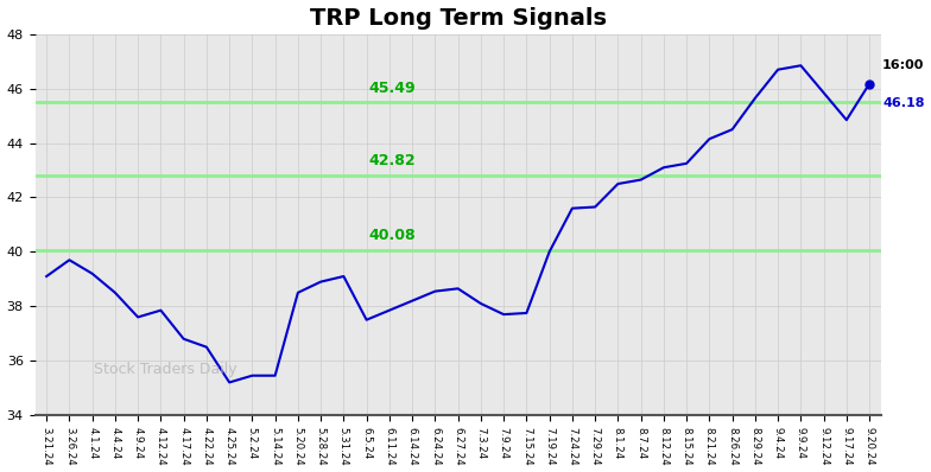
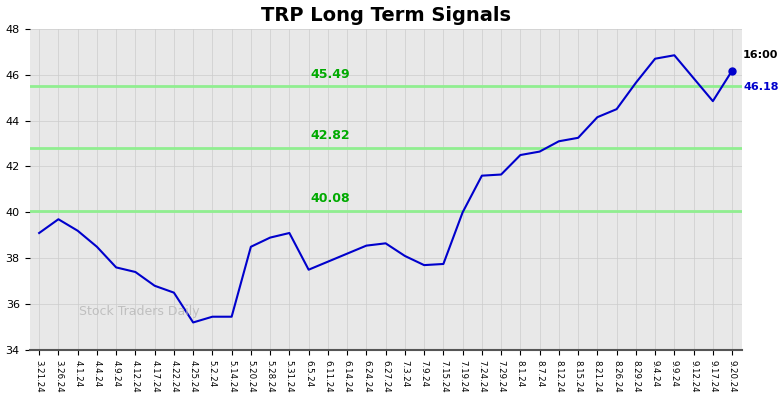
4.12.24: 37.85 -> 37.40
